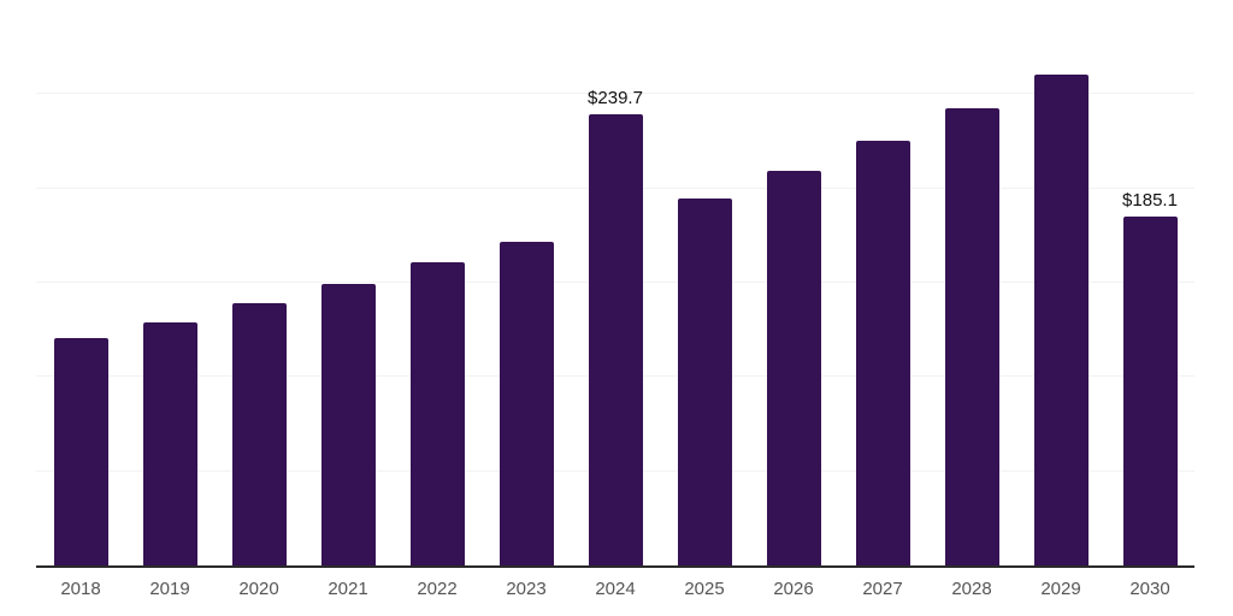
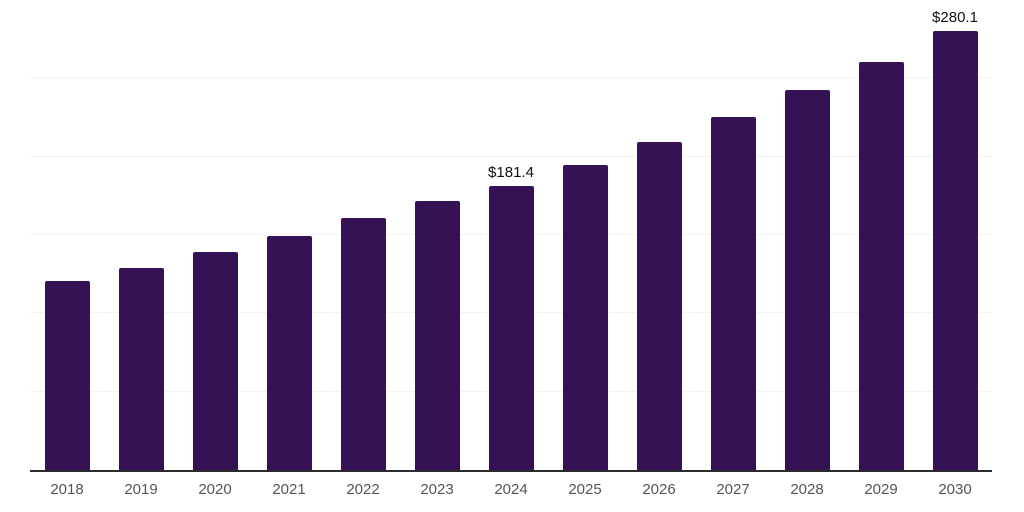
2024: $239.7 -> $181.4
2030: $185.1 -> $280.1
